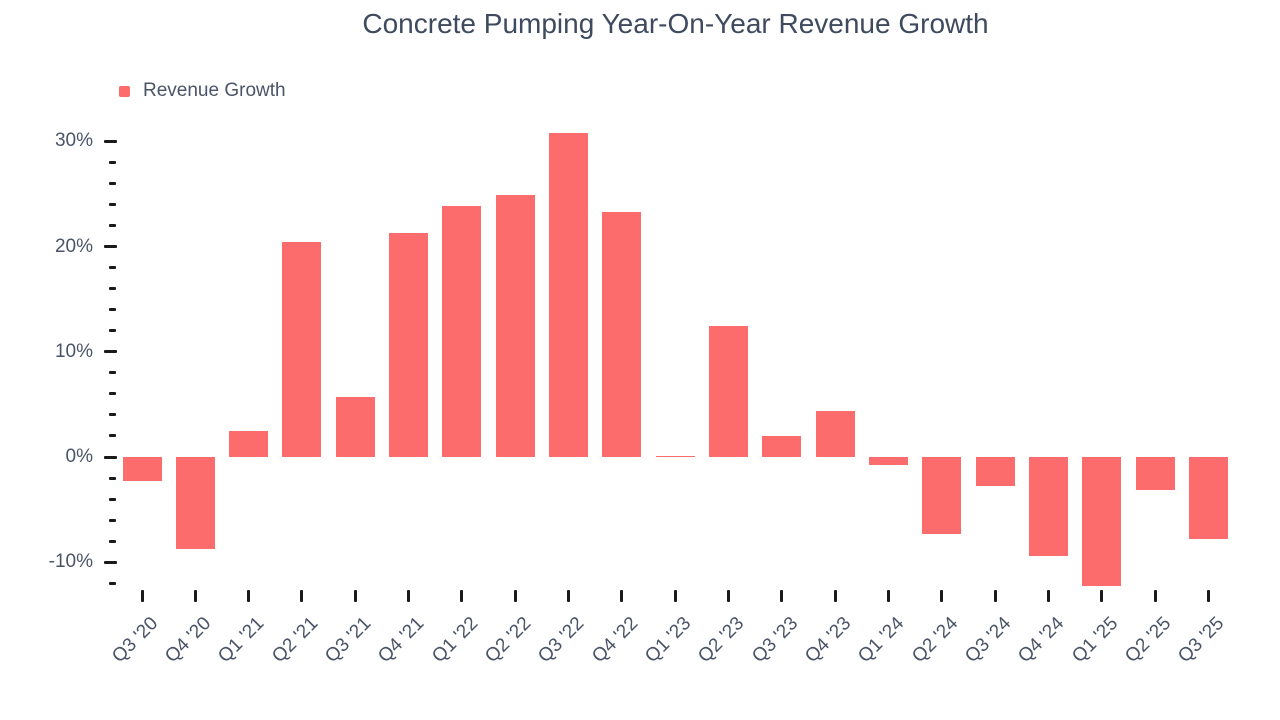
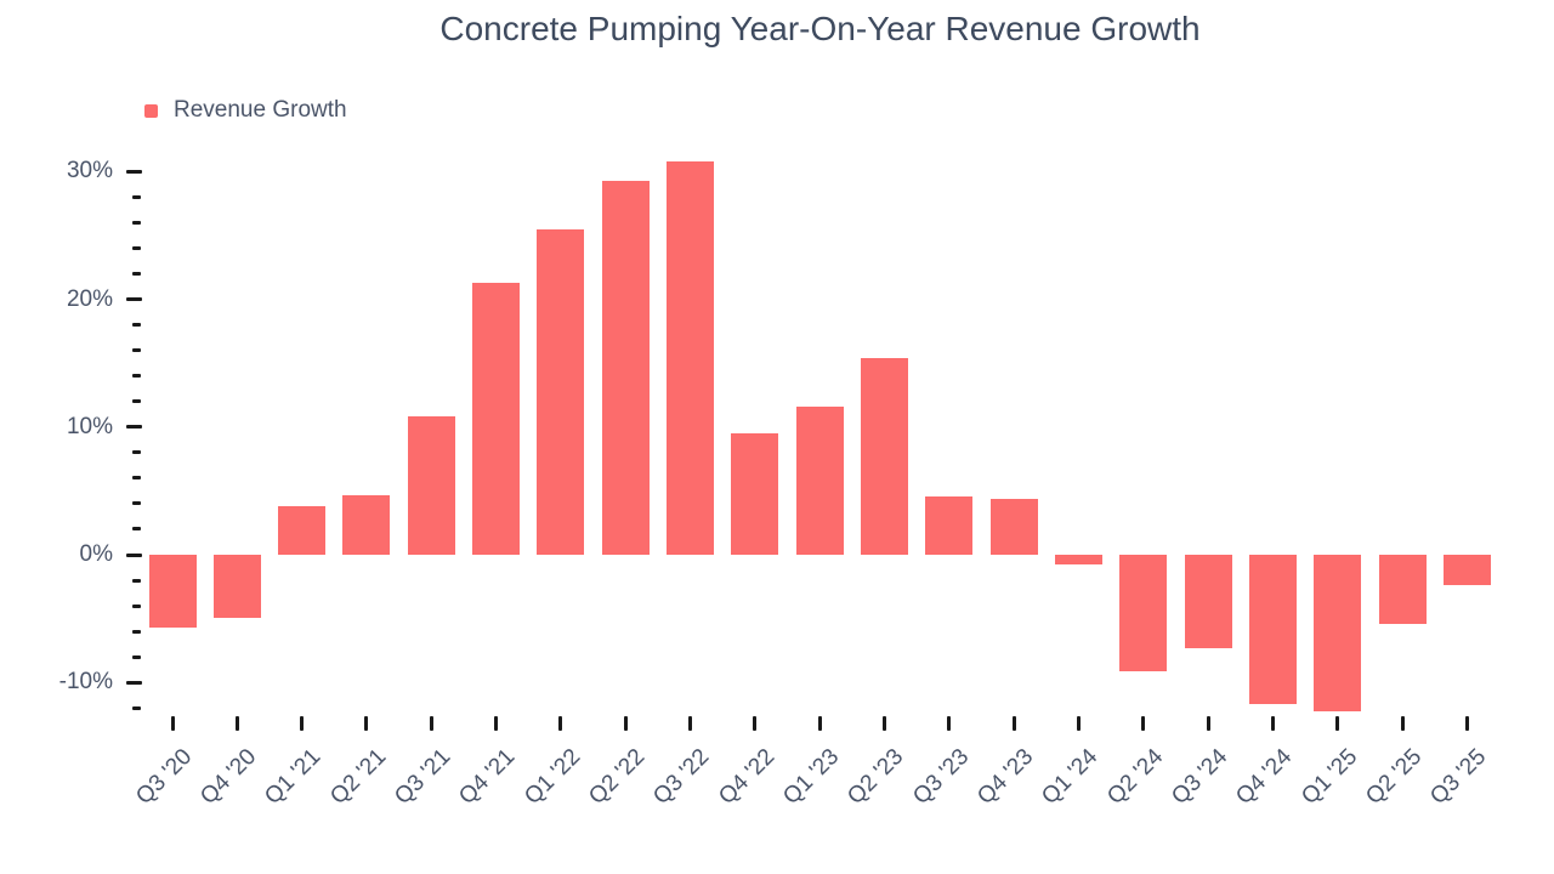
Q3 '20: -2.3% -> -5.7%
Q4 '20: -8.7% -> -4.9%
Q1 '21: 2.5% -> 3.8%
Q2 '21: 20.4% -> 4.7%
Q3 '21: 5.7% -> 10.8%
Q1 '22: 23.9% -> 25.5%
Q2 '22: 24.9% -> 29.3%
Q4 '22: 23.3% -> 9.5%
Q1 '23: 0.1% -> 11.6%
Q2 '23: 12.5% -> 15.4%
Q3 '23: 2.0% -> 4.6%
Q2 '24: -7.3% -> -9.1%
Q3 '24: -2.8% -> -7.3%
Q4 '24: -9.4% -> -11.7%
Q2 '25: -3.1% -> -5.4%
Q3 '25: -7.8% -> -2.4%
